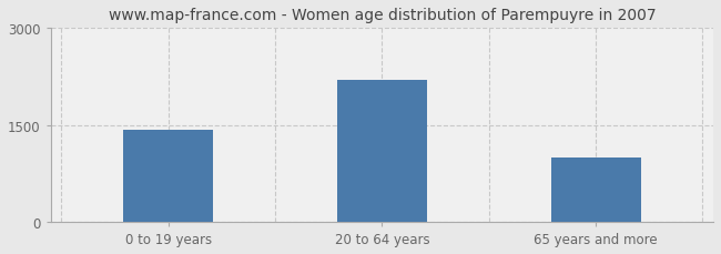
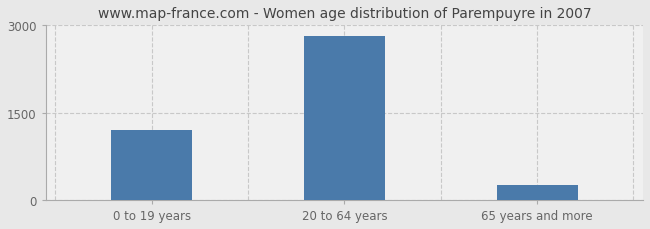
0 to 19 years: 1420 -> 1200
20 to 64 years: 2200 -> 2820
65 years and more: 1000 -> 250
